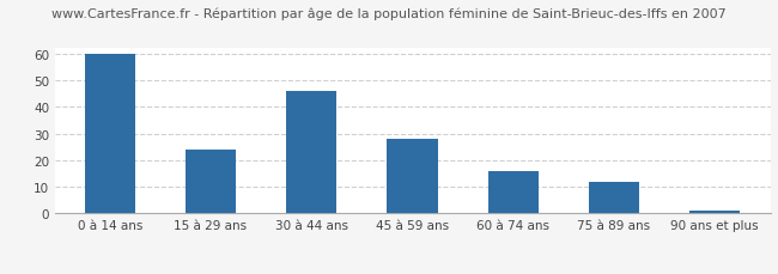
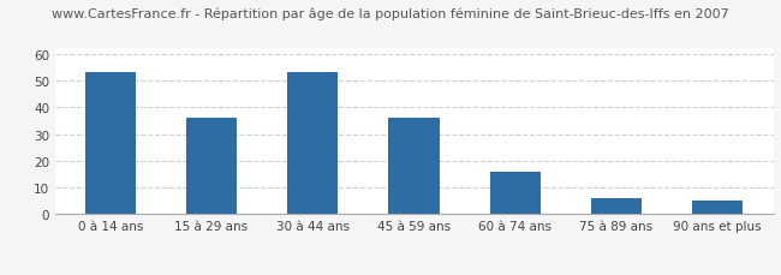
0 à 14 ans: 60 -> 53
15 à 29 ans: 24 -> 36
30 à 44 ans: 46 -> 53
45 à 59 ans: 28 -> 36
75 à 89 ans: 12 -> 6
90 ans et plus: 1 -> 5
